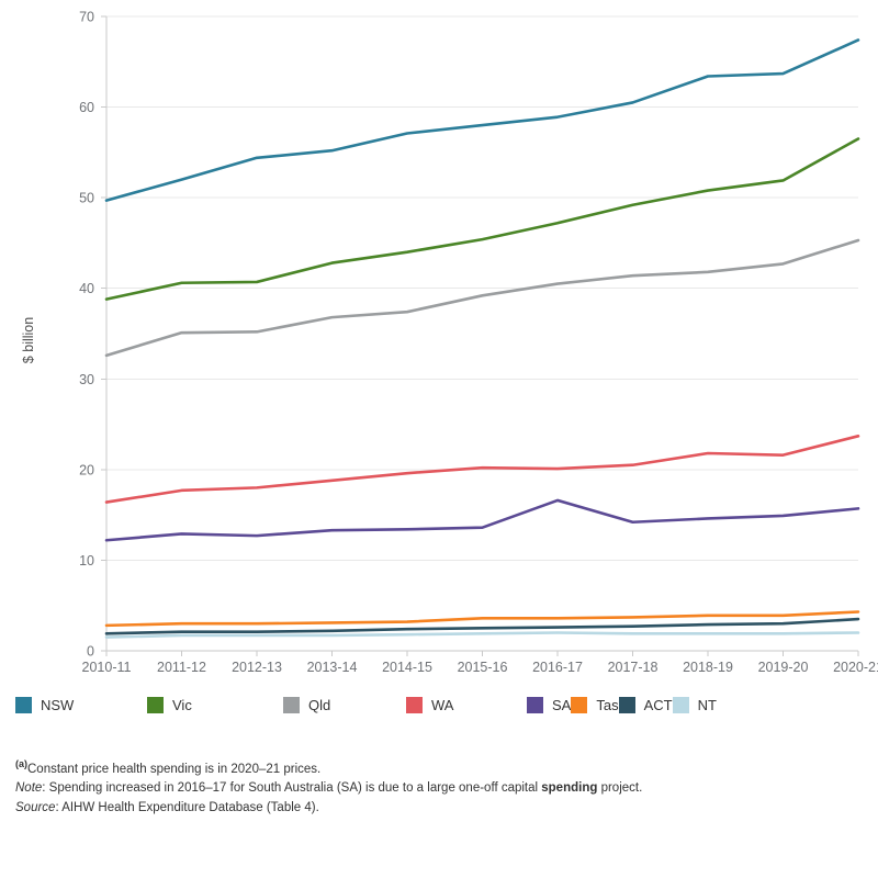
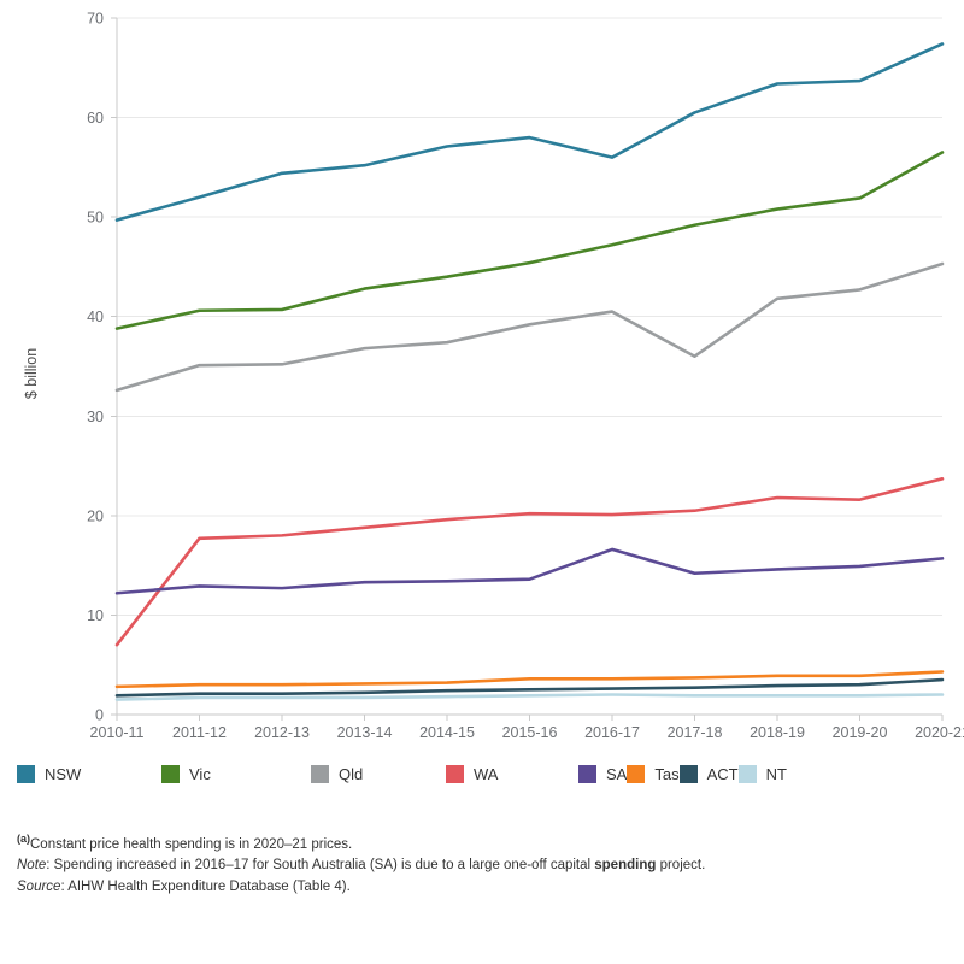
WA/2010-11: 16 -> 7
NSW/2016-17: 59 -> 56
Qld/2017-18: 41 -> 36
